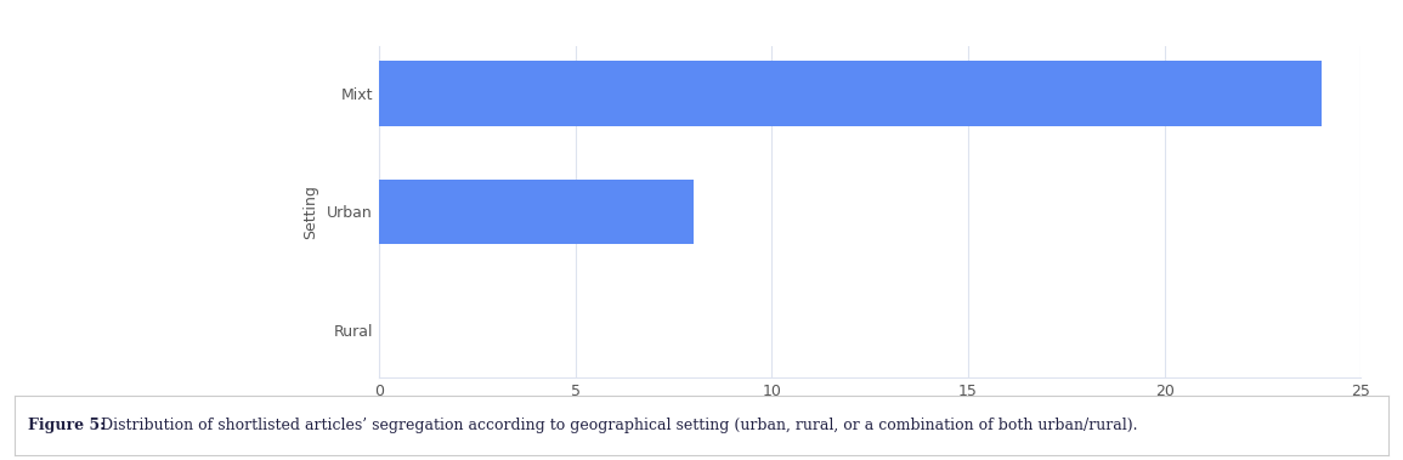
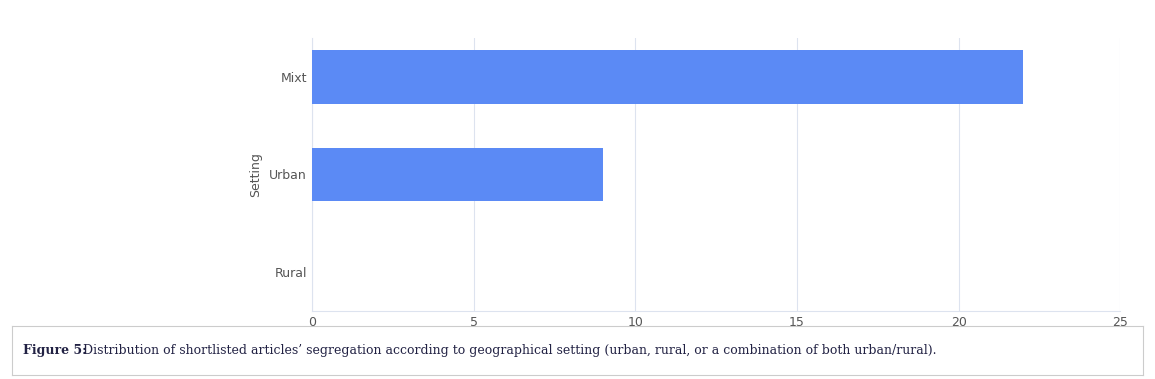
Mixt: 24 -> 22
Urban: 8 -> 9
